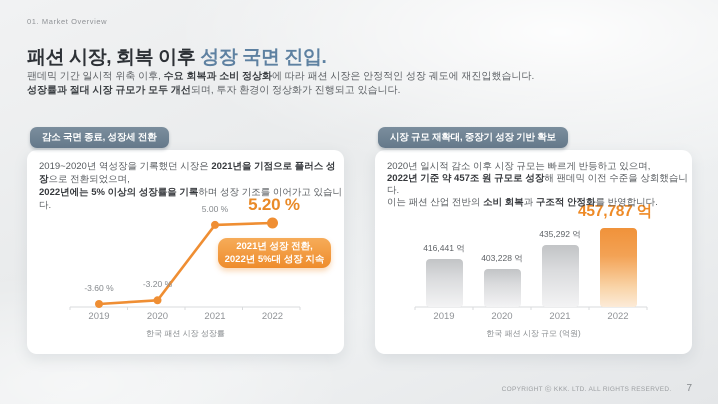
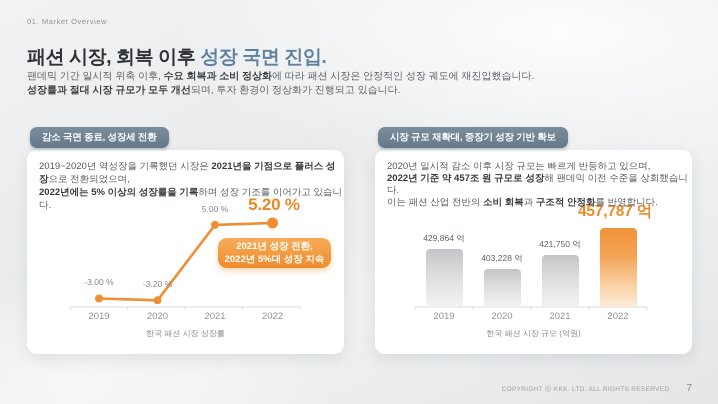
한국 패션 시장 성장률/2019: -3.60 -> -3.00
한국 패션 시장 규모 (억원)/2019: 416,441 -> 429,864
한국 패션 시장 규모 (억원)/2021: 435,292 -> 421,750
